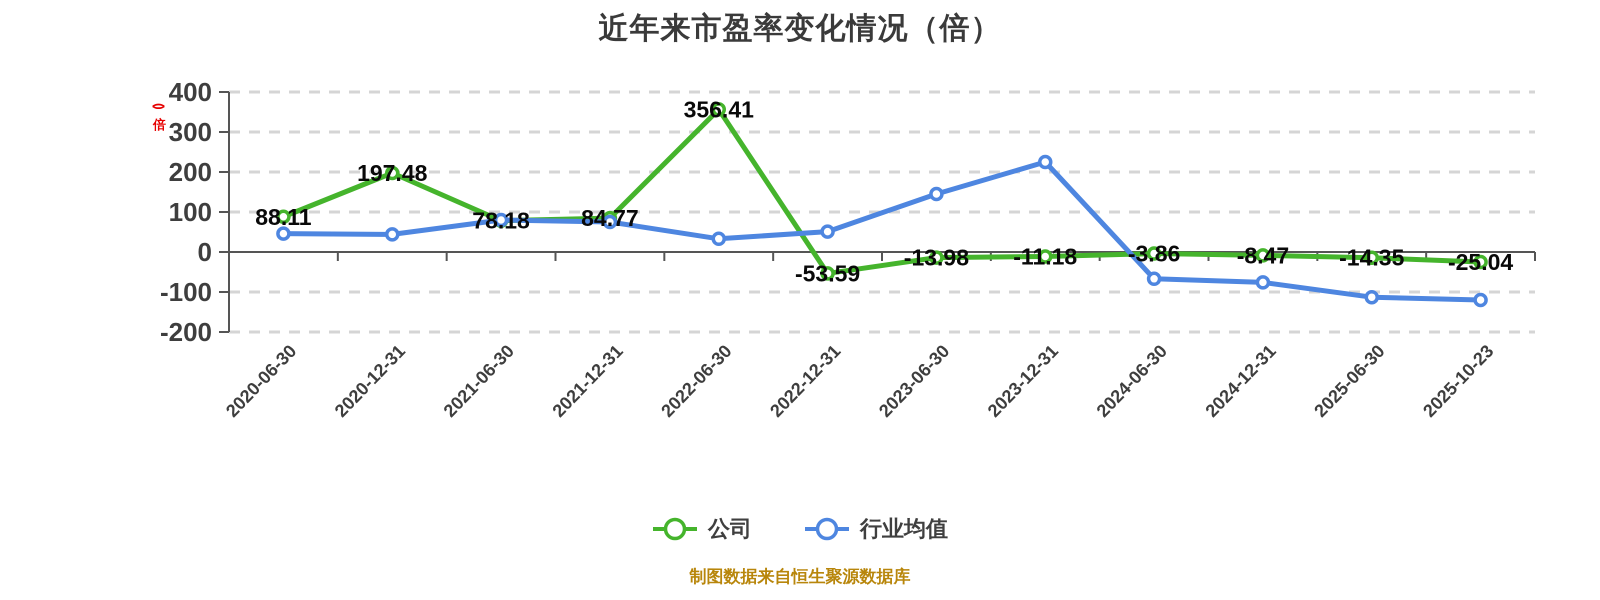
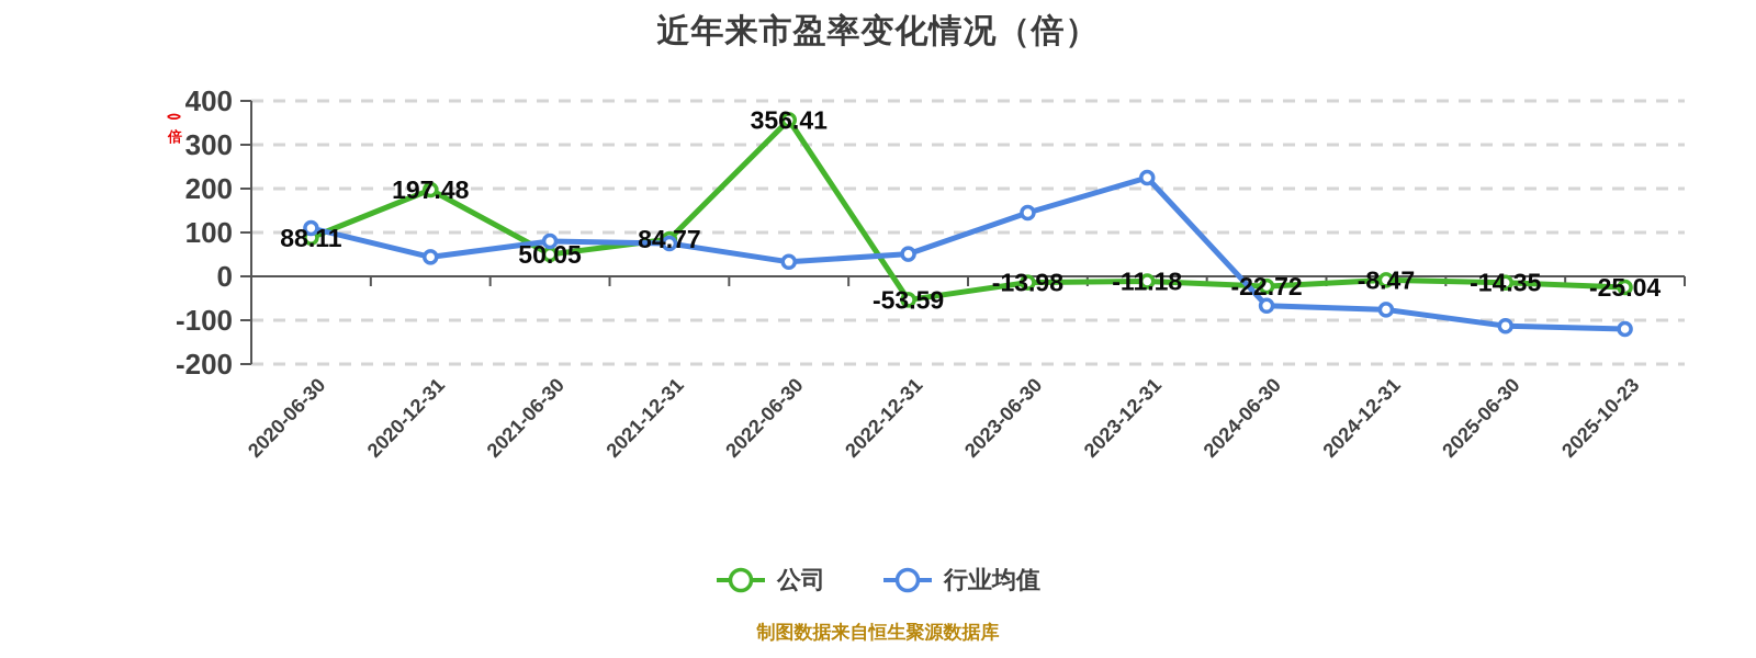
行业均值/2020-06-30: 50 -> 110
公司/2021-06-30: 78.18 -> 50.05
公司/2024-06-30: -3.86 -> -22.72
